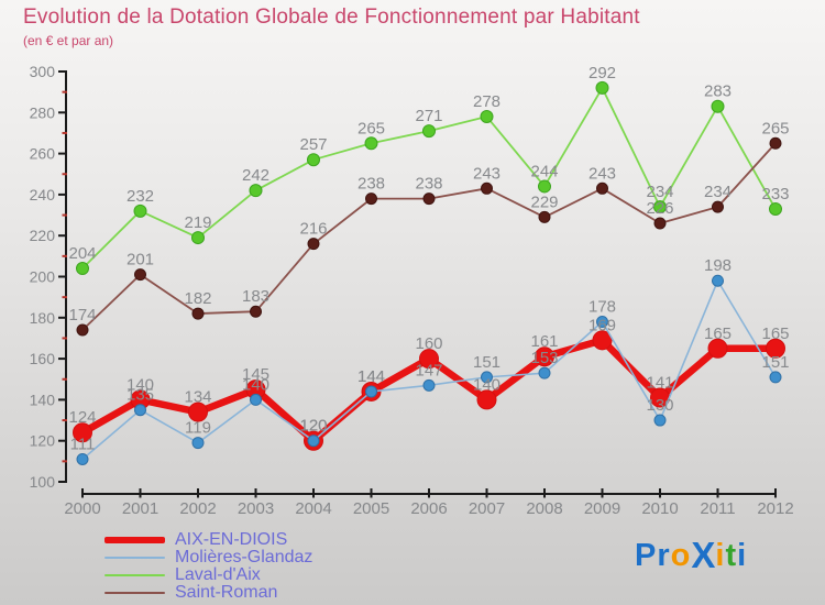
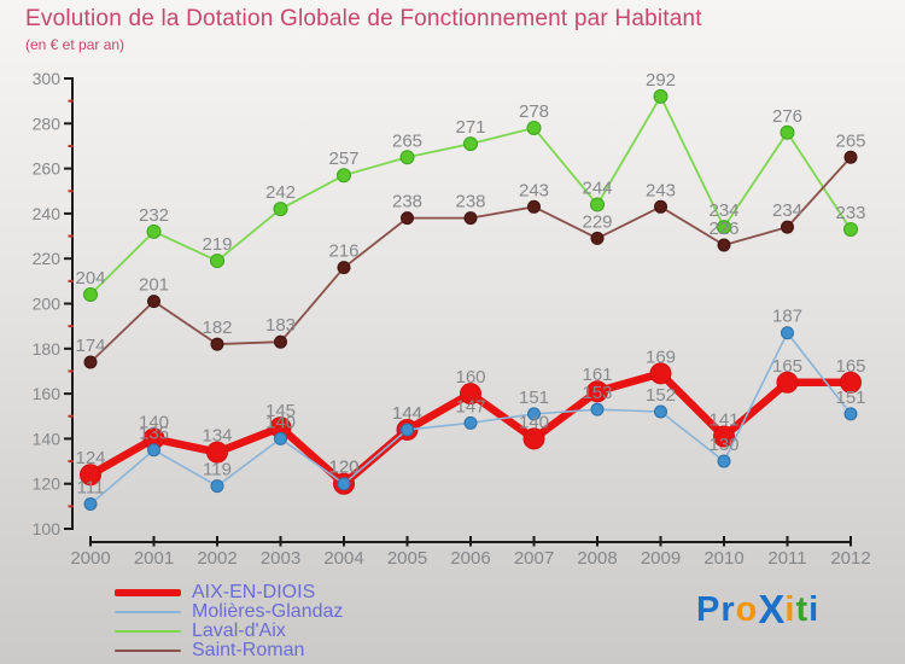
Molières-Glandaz/2009: 178 -> 152
Molières-Glandaz/2011: 198 -> 187
Laval-d'Aix/2011: 283 -> 276
